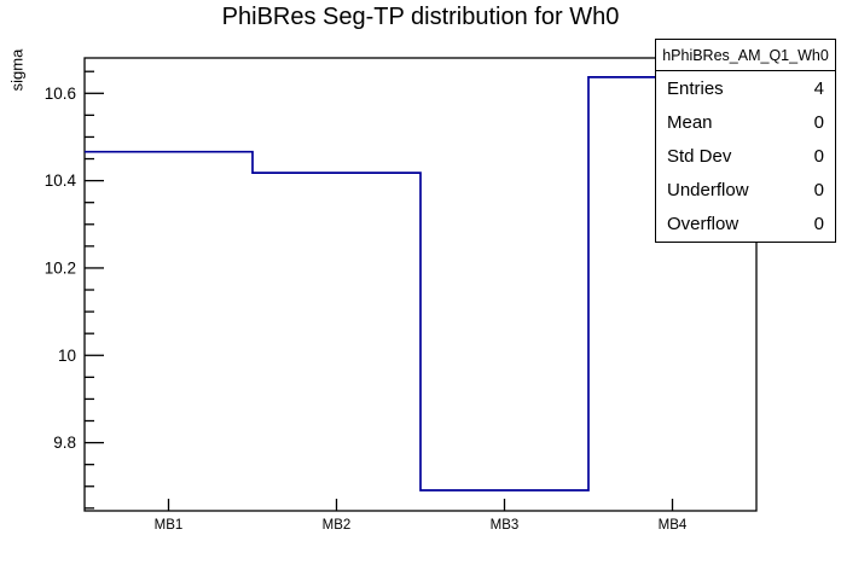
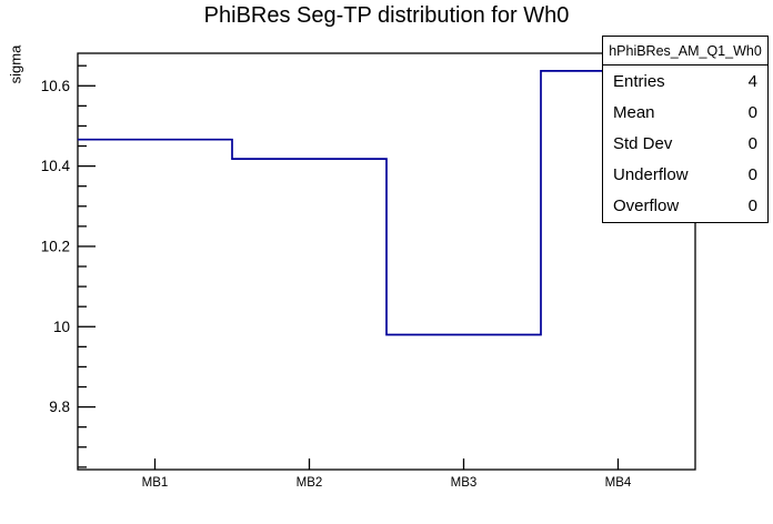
MB3: 9.69 -> 9.98
